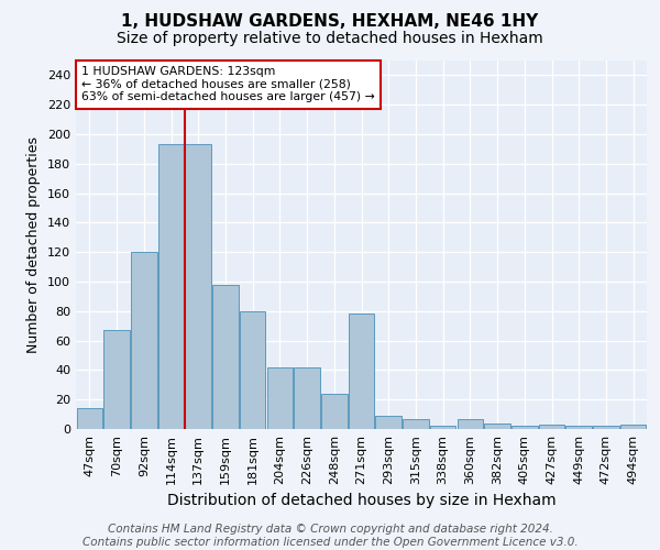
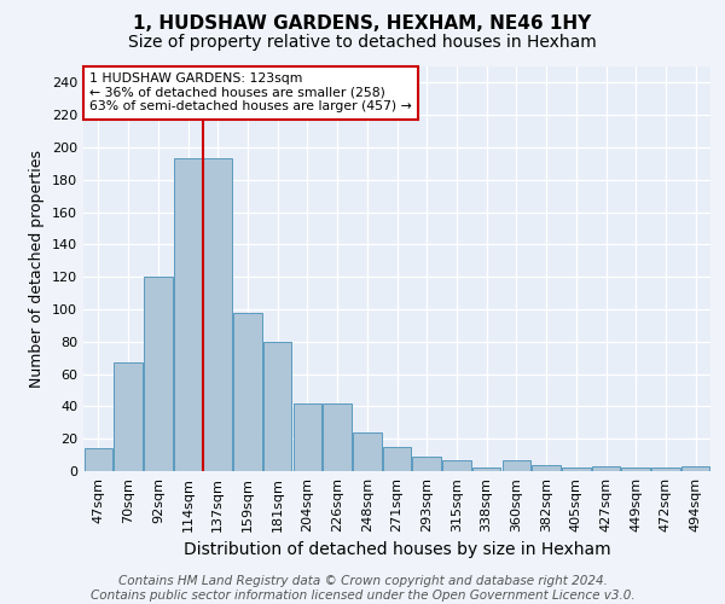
271sqm: 78 -> 15
